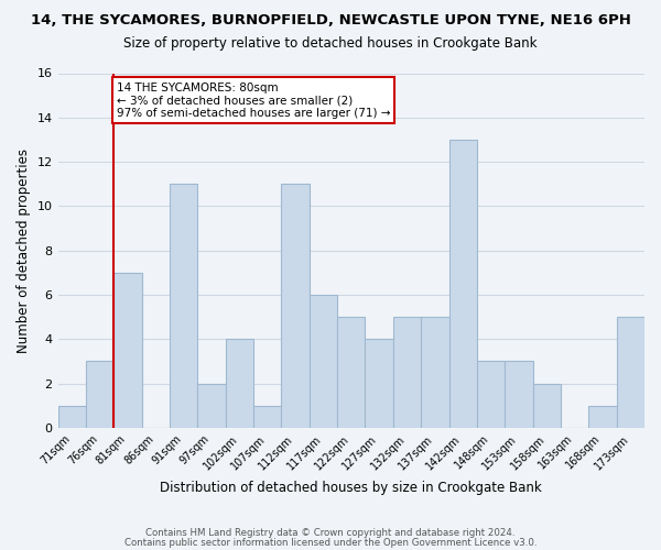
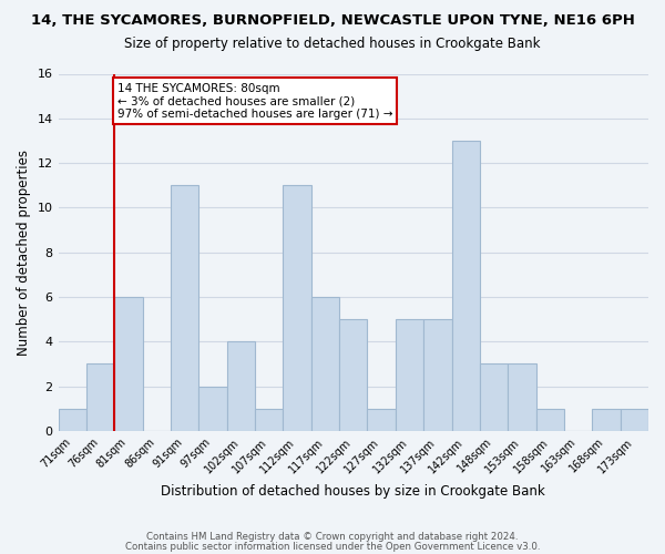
81sqm: 7 -> 6
127sqm: 4 -> 1
158sqm: 2 -> 1
173sqm: 5 -> 1
